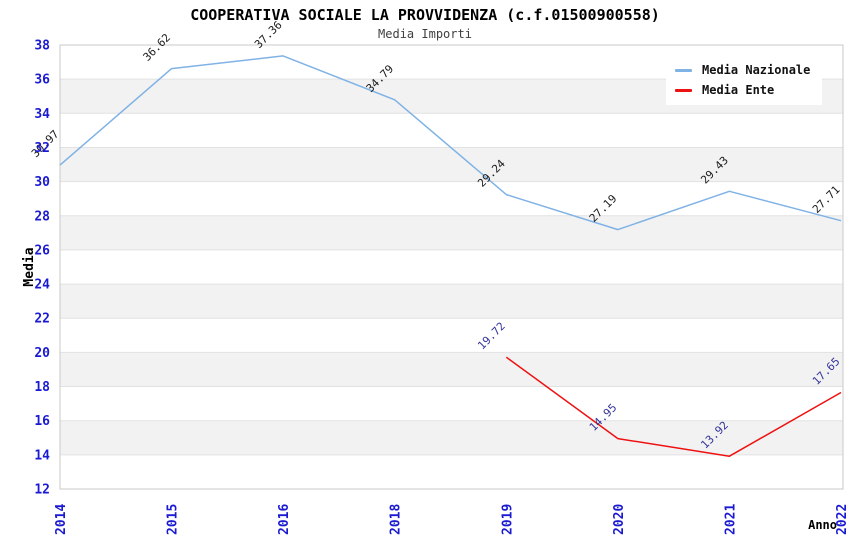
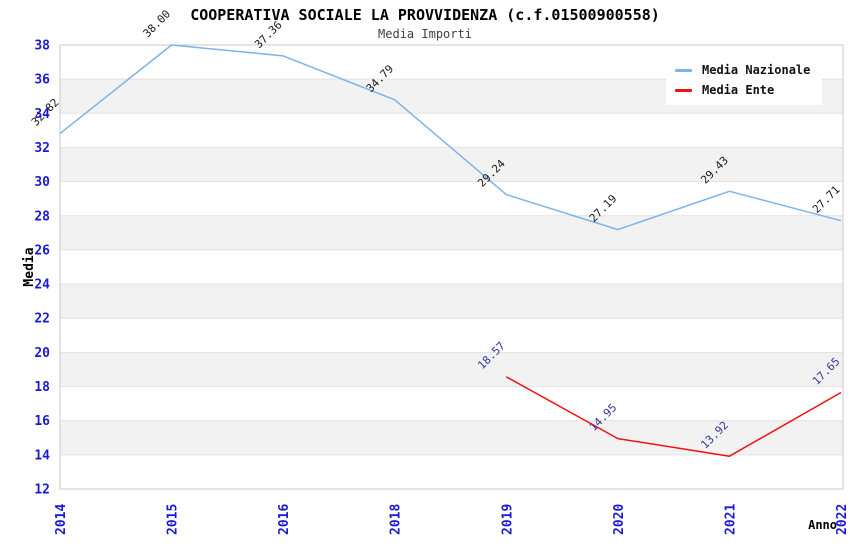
Media Nazionale/2014: 30.97 -> 32.82
Media Nazionale/2015: 36.62 -> 38.00
Media Ente/2019: 19.72 -> 18.57
